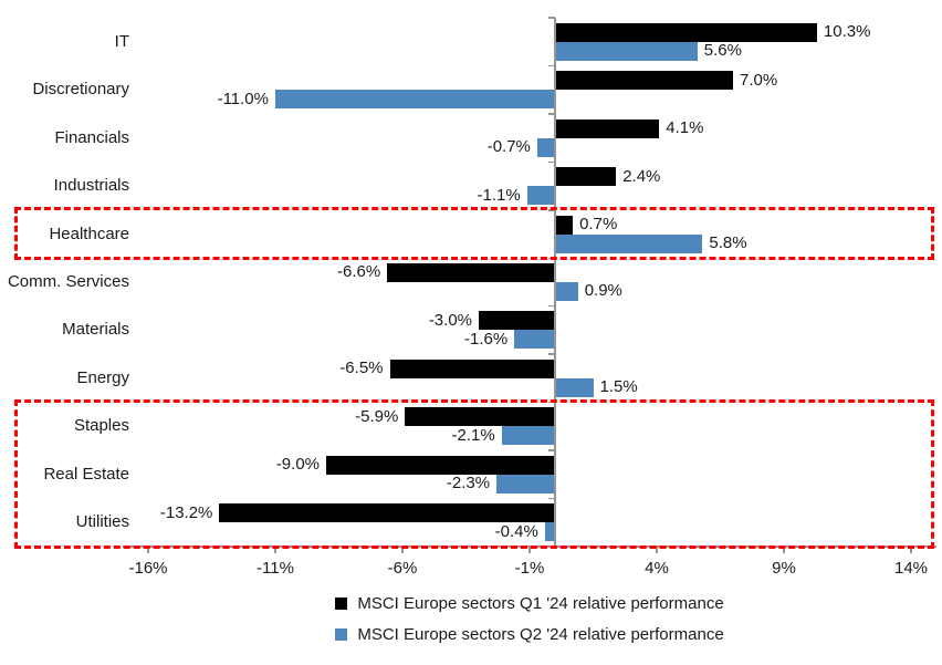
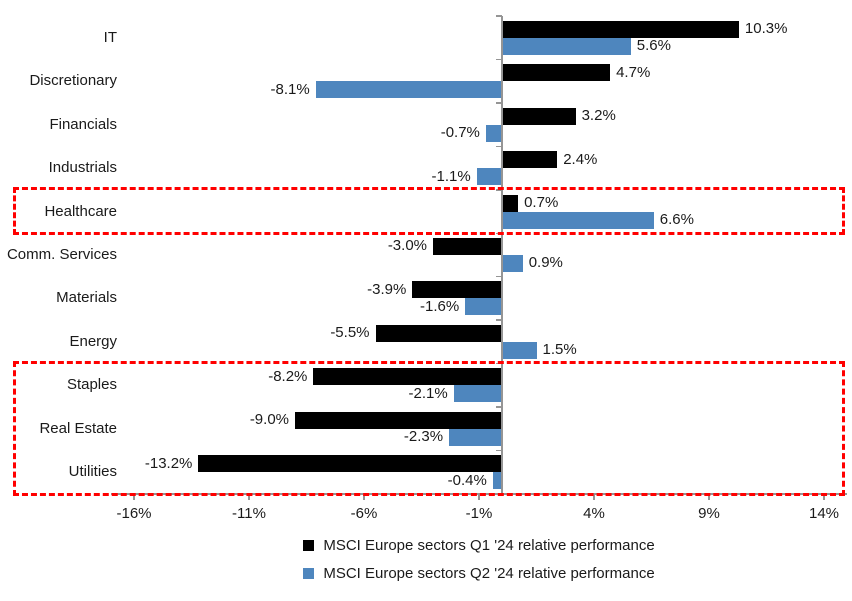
MSCI Europe sectors Q1 '24 relative performance/Discretionary: 7.0% -> 4.7%
MSCI Europe sectors Q2 '24 relative performance/Discretionary: -11.0% -> -8.1%
MSCI Europe sectors Q1 '24 relative performance/Financials: 4.1% -> 3.2%
MSCI Europe sectors Q2 '24 relative performance/Healthcare: 5.8% -> 6.6%
MSCI Europe sectors Q1 '24 relative performance/Comm. Services: -6.6% -> -3.0%
MSCI Europe sectors Q1 '24 relative performance/Materials: -3.0% -> -3.9%
MSCI Europe sectors Q1 '24 relative performance/Energy: -6.5% -> -5.5%
MSCI Europe sectors Q1 '24 relative performance/Staples: -5.9% -> -8.2%
